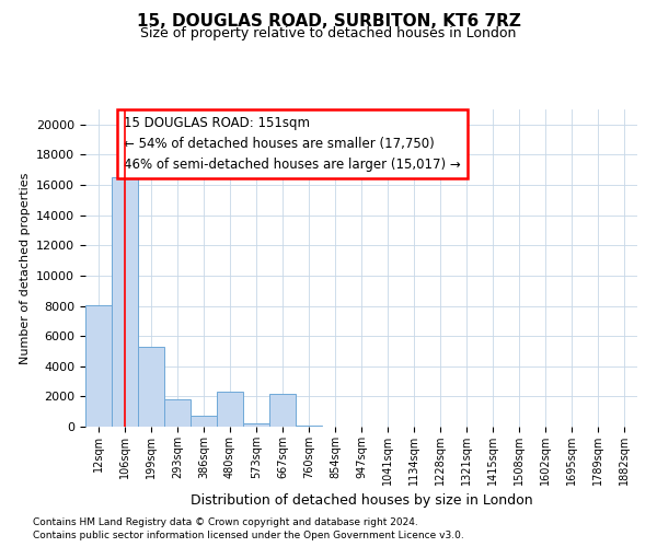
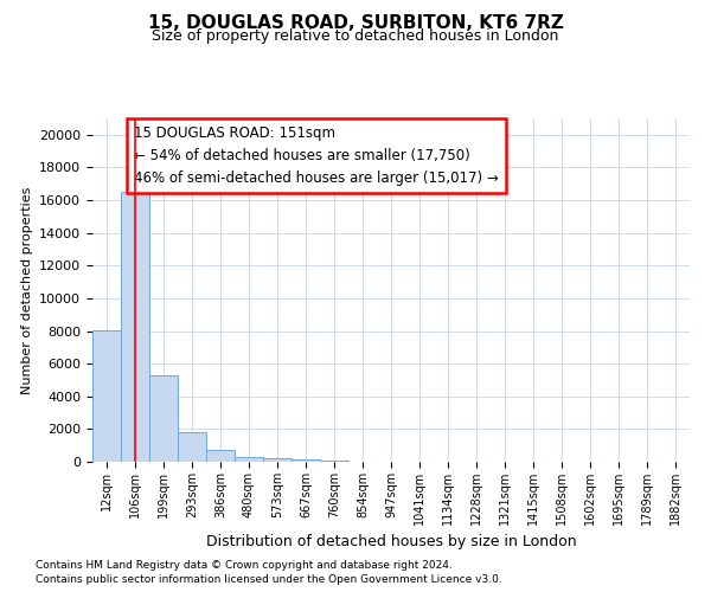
480sqm: 2300 -> 300
667sqm: 2200 -> 200
